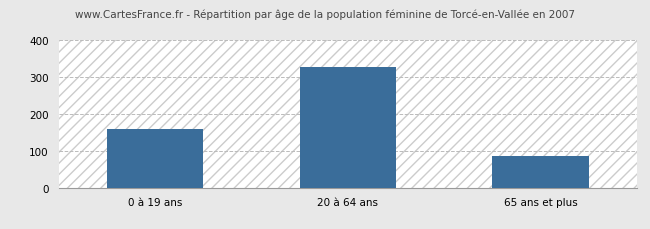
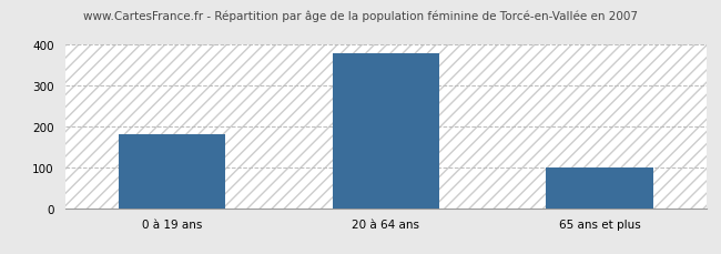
0 à 19 ans: 160 -> 180
20 à 64 ans: 328 -> 380
65 ans et plus: 85 -> 100
